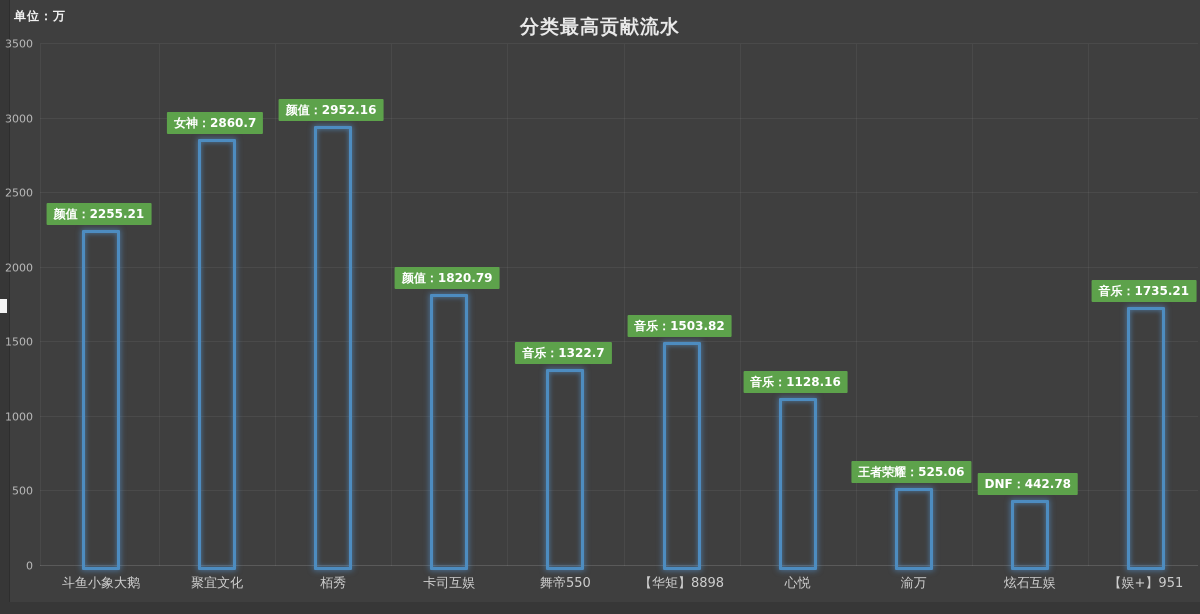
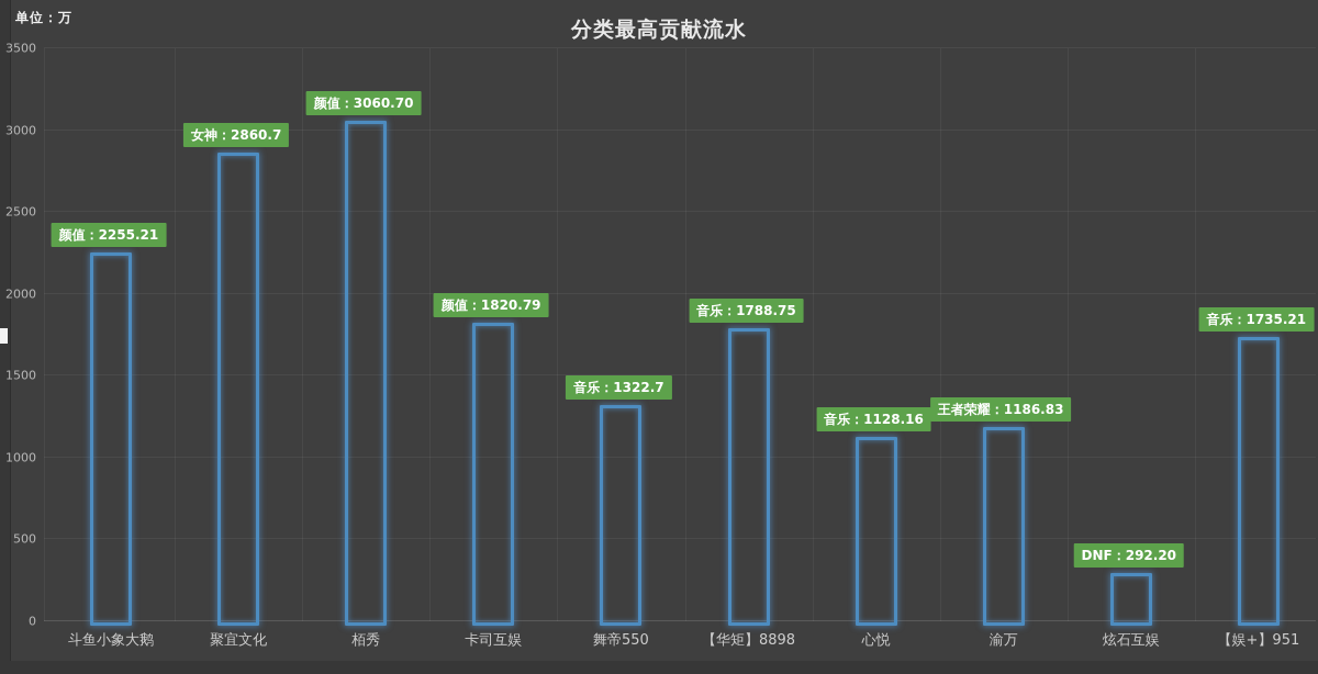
栢秀: 2952.16 -> 3060.70
【华矩】8898: 1503.82 -> 1788.75
渝万: 525.06 -> 1186.83
炫石互娱: 442.78 -> 292.20
